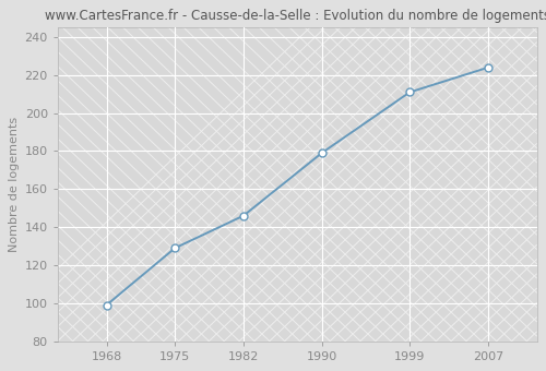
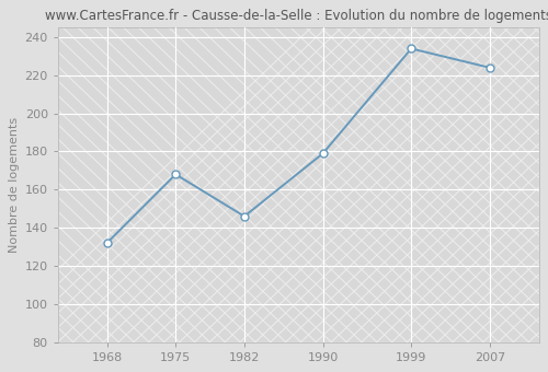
1968: 99 -> 132
1975: 129 -> 168
1999: 211 -> 234
